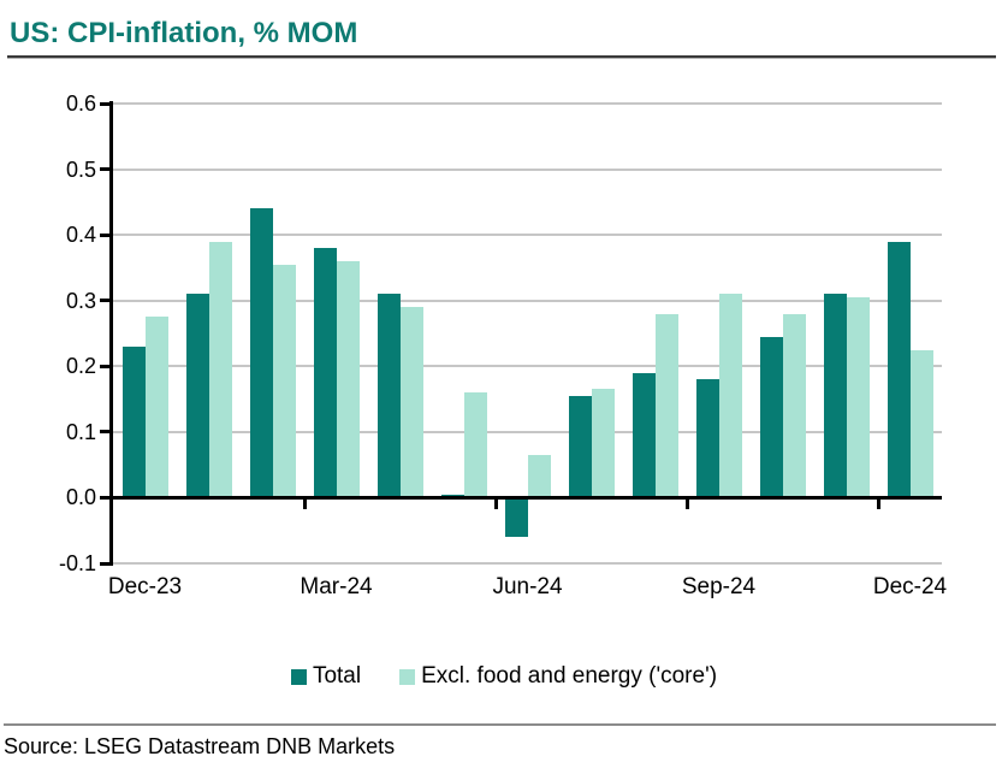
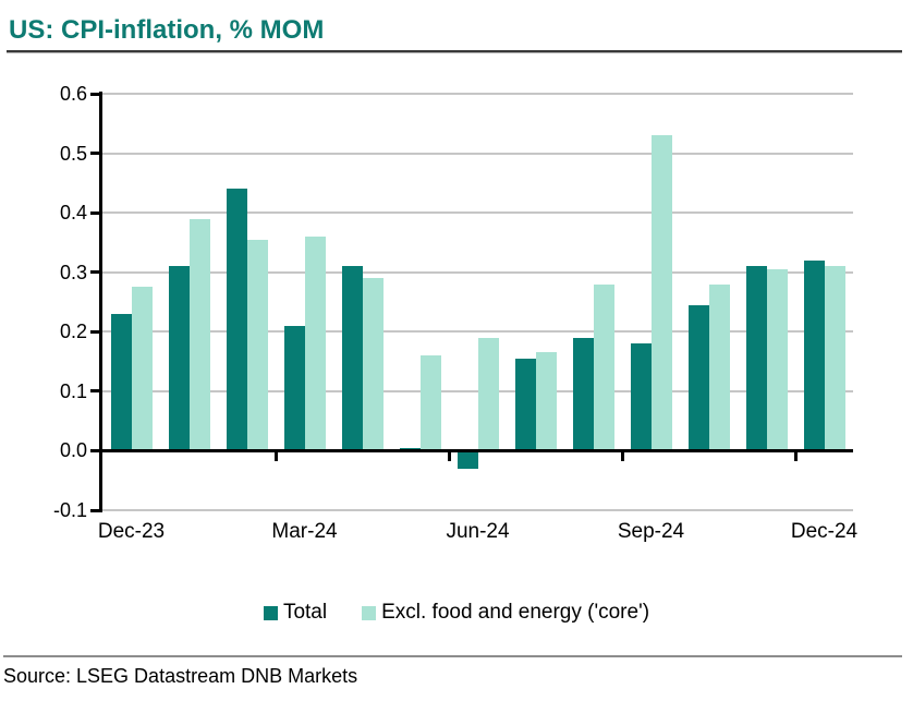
Total/Mar-24: 0.38 -> 0.21
Total/Jun-24: -0.06 -> -0.03
Excl. food and energy ('core')/Jun-24: 0.07 -> 0.19
Excl. food and energy ('core')/Sep-24: 0.31 -> 0.53
Total/Dec-24: 0.39 -> 0.32
Excl. food and energy ('core')/Dec-24: 0.23 -> 0.31
